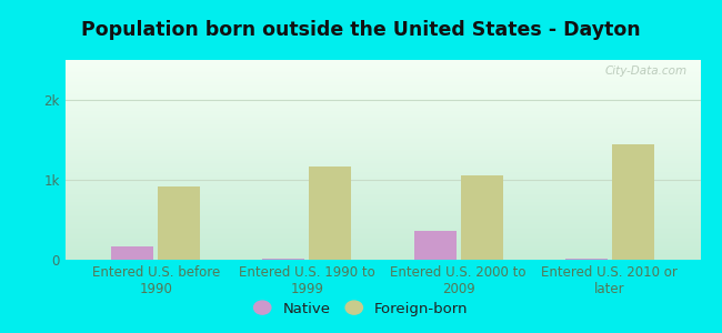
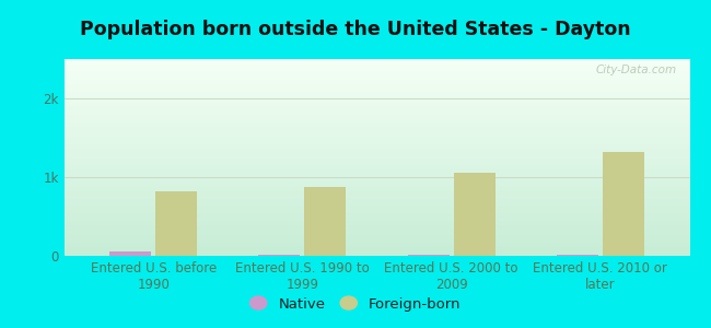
Native/Entered U.S. before 1990: 0.16k -> 0.05k
Foreign-born/Entered U.S. before 1990: 0.92k -> 0.82k
Foreign-born/Entered U.S. 1990 to 1999: 1.16k -> 0.87k
Native/Entered U.S. 2000 to 2009: 0.36k -> 0.01k
Foreign-born/Entered U.S. 2010 or later: 1.44k -> 1.32k
